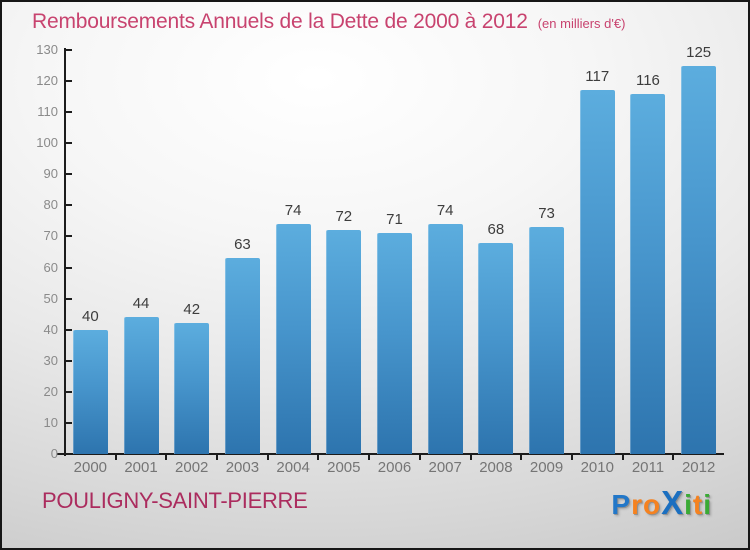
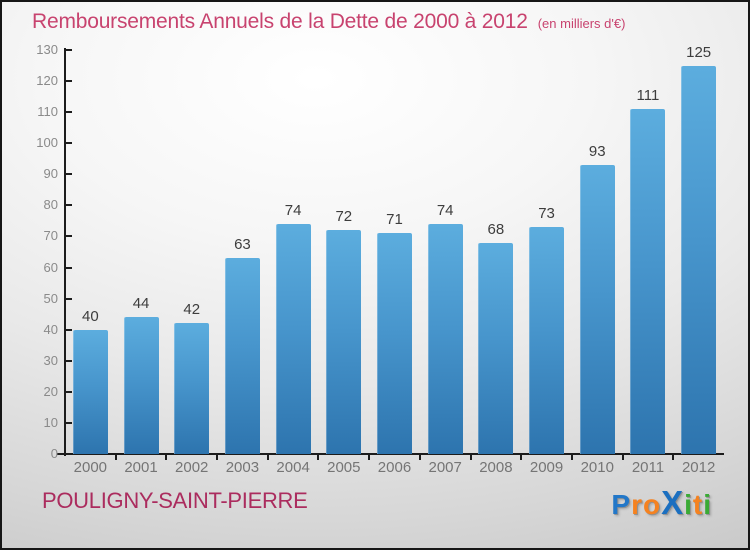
2010: 117 -> 93
2011: 116 -> 111
